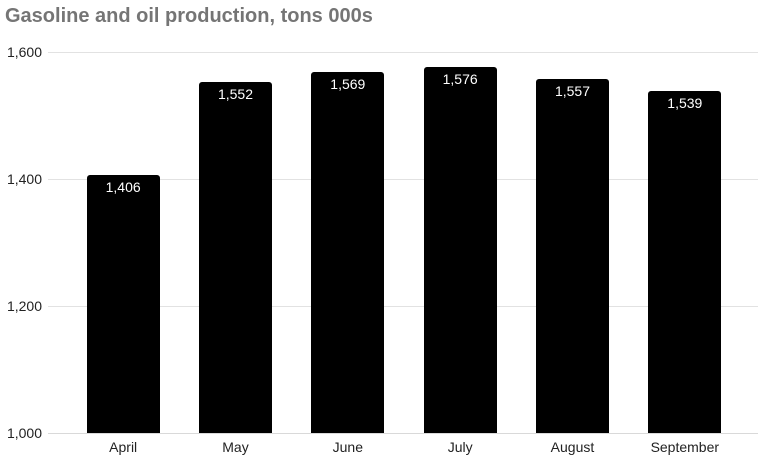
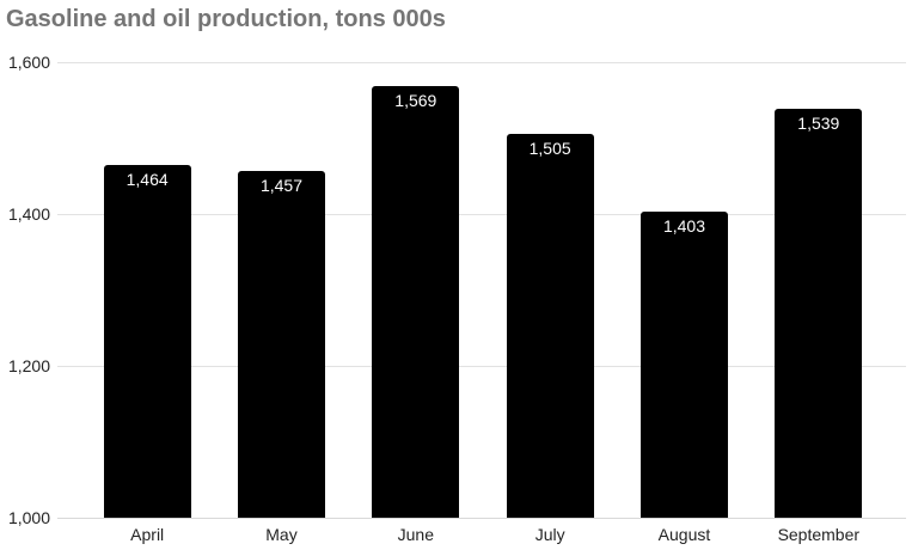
April: 1,406 -> 1,464
May: 1,552 -> 1,457
July: 1,576 -> 1,505
August: 1,557 -> 1,403
